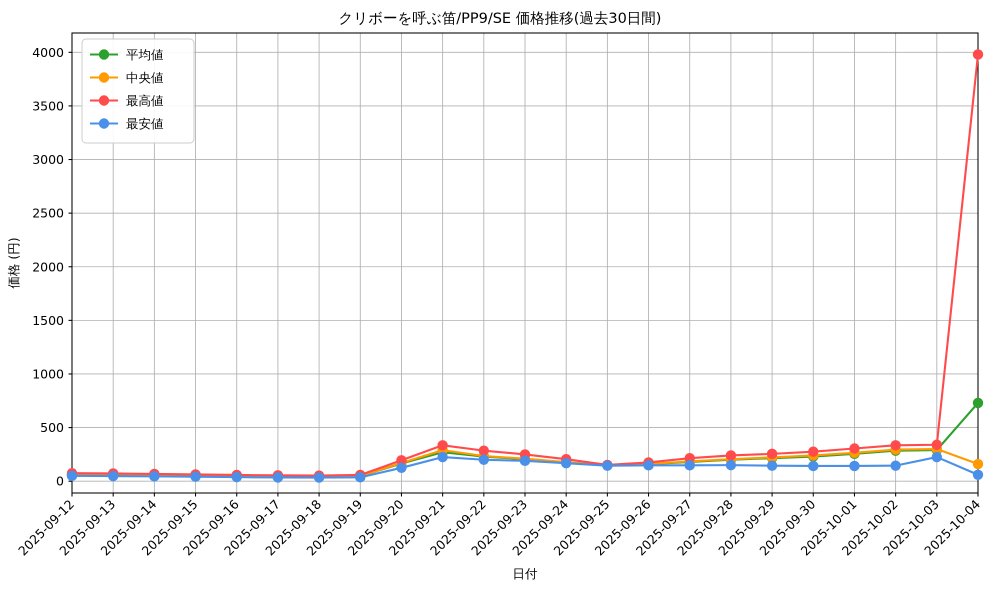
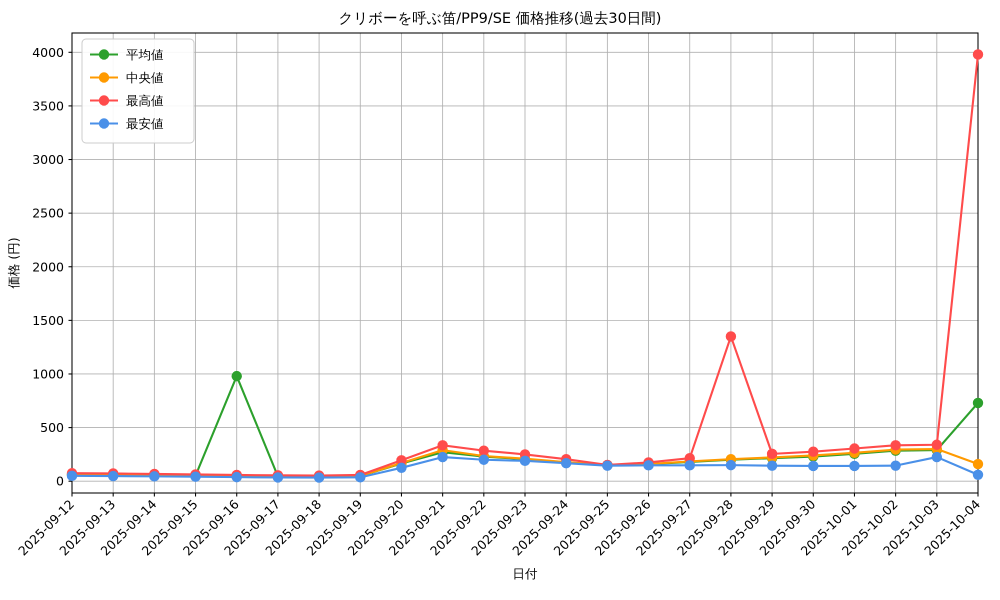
平均値/2025-09-16: 50 -> 980
最高値/2025-09-28: 240 -> 1350
